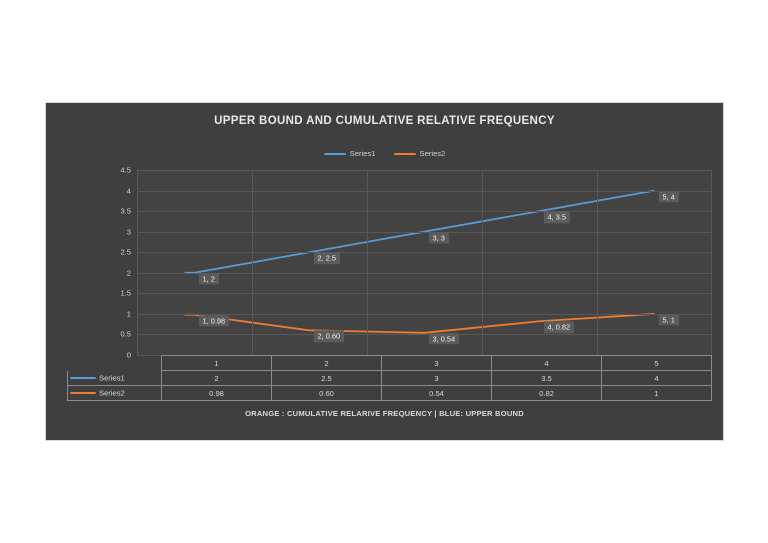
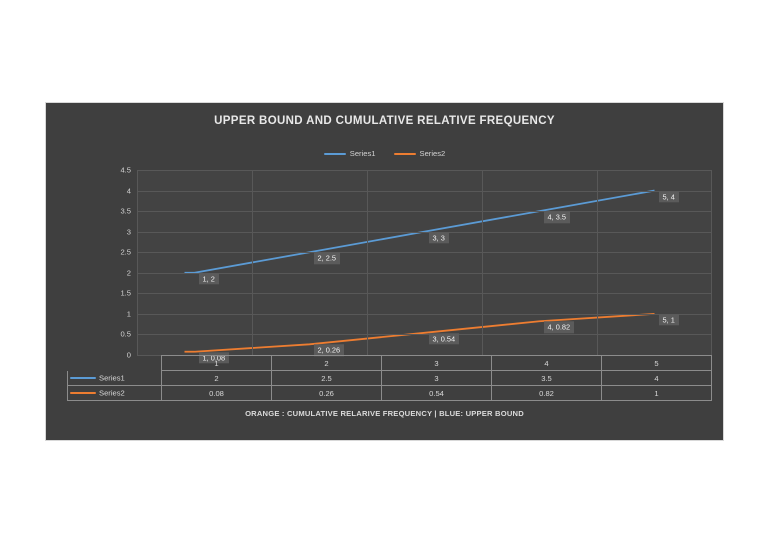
Series2/1: 0.98 -> 0.08
Series2/2: 0.60 -> 0.26
